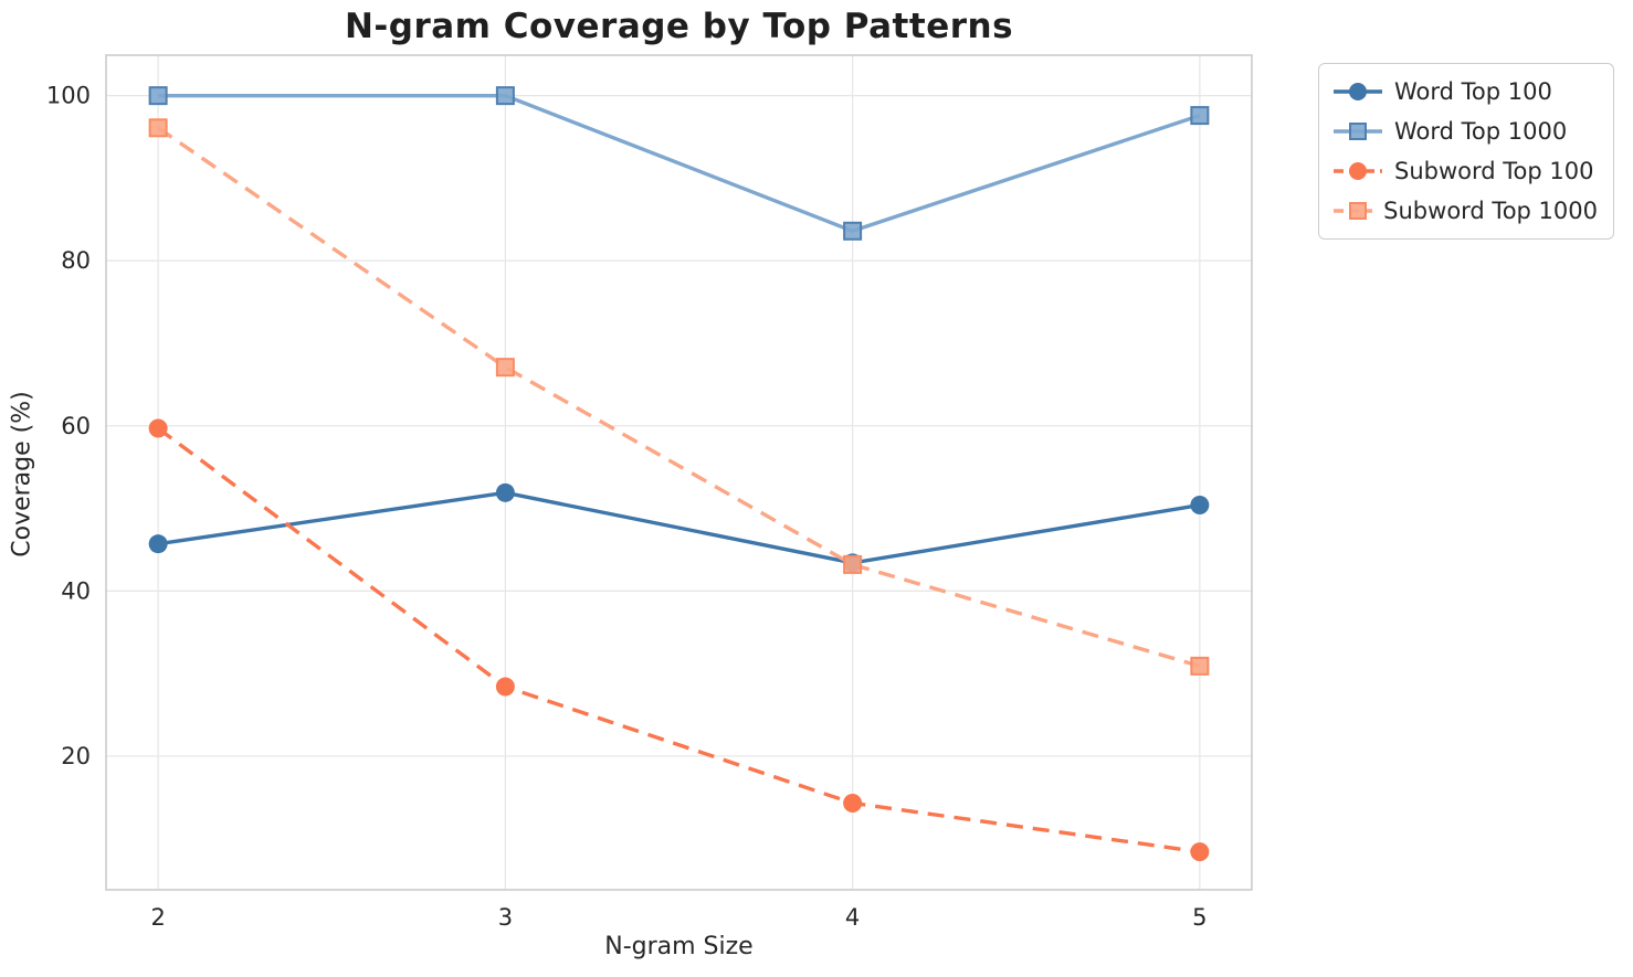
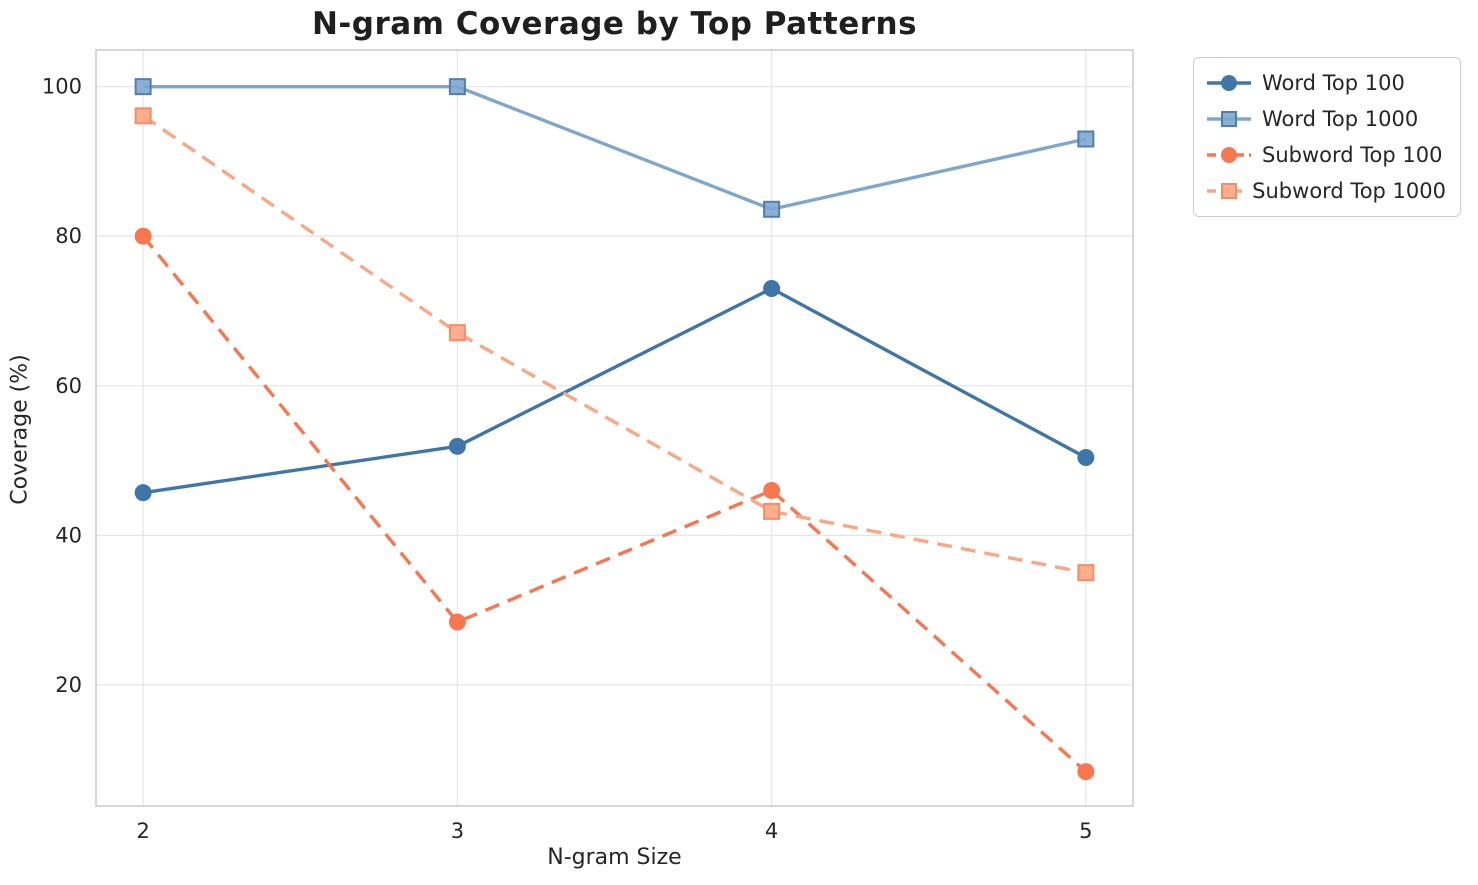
Subword Top 100/2: 60 -> 80
Word Top 100/4: 43 -> 73
Subword Top 100/4: 14 -> 46
Word Top 1000/5: 98 -> 93
Subword Top 1000/5: 31 -> 35
